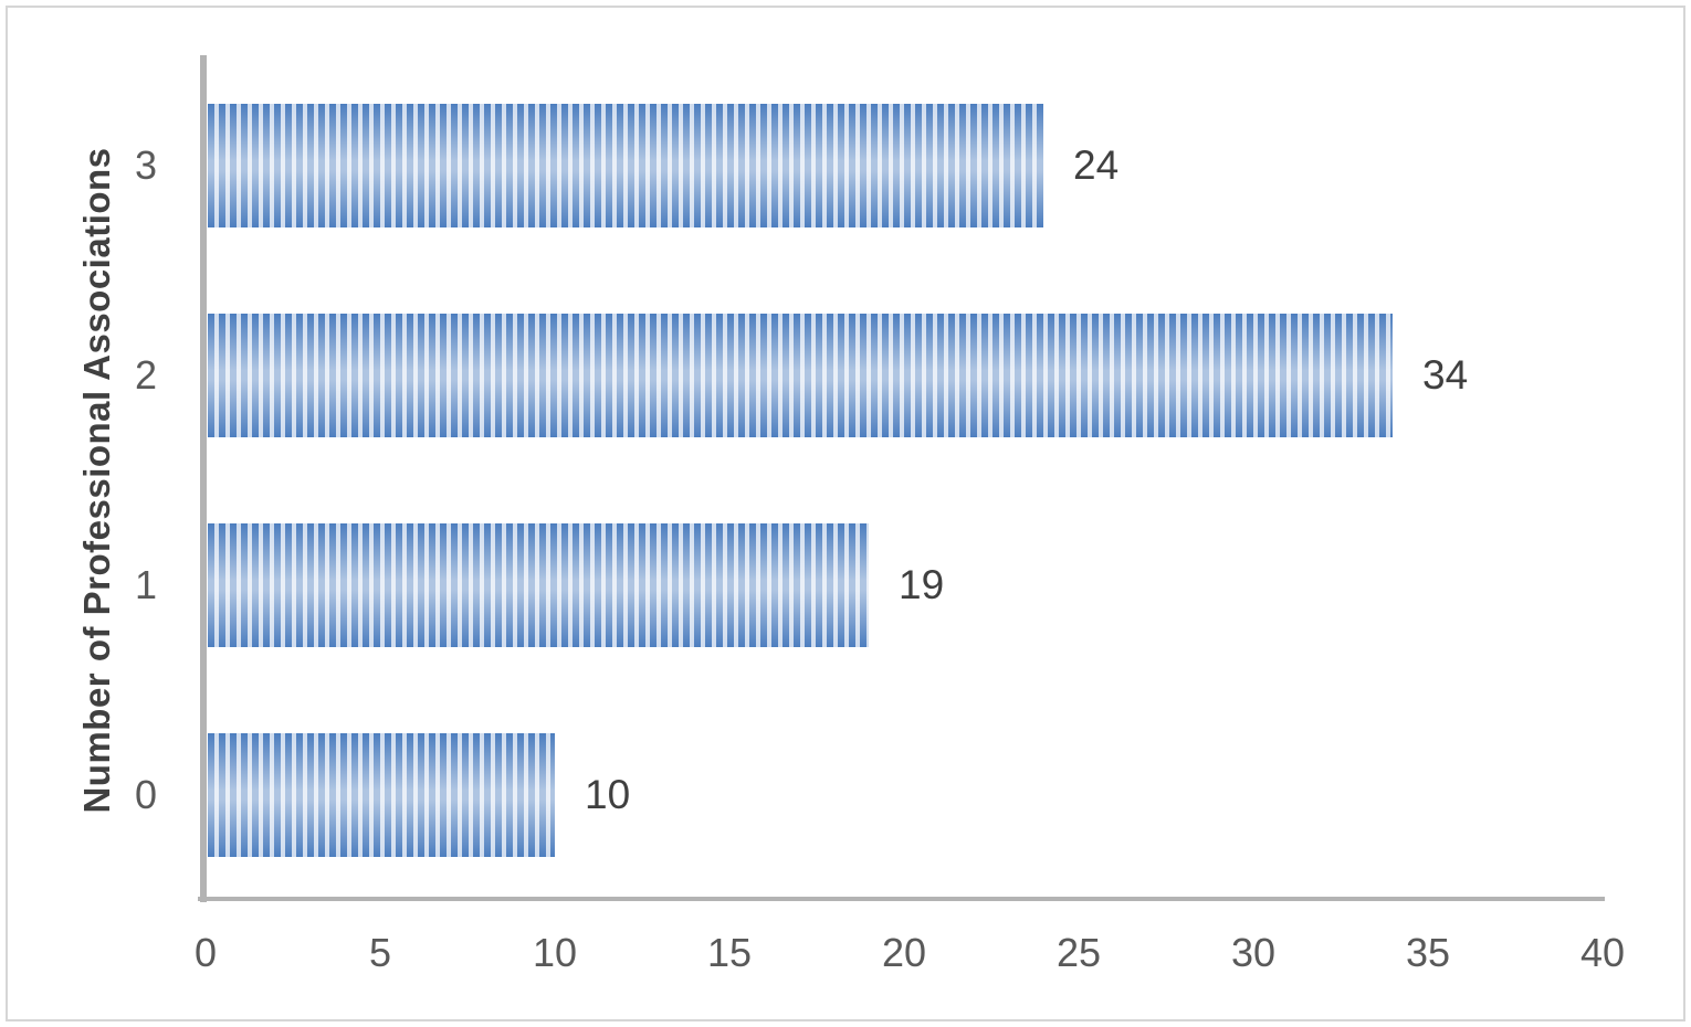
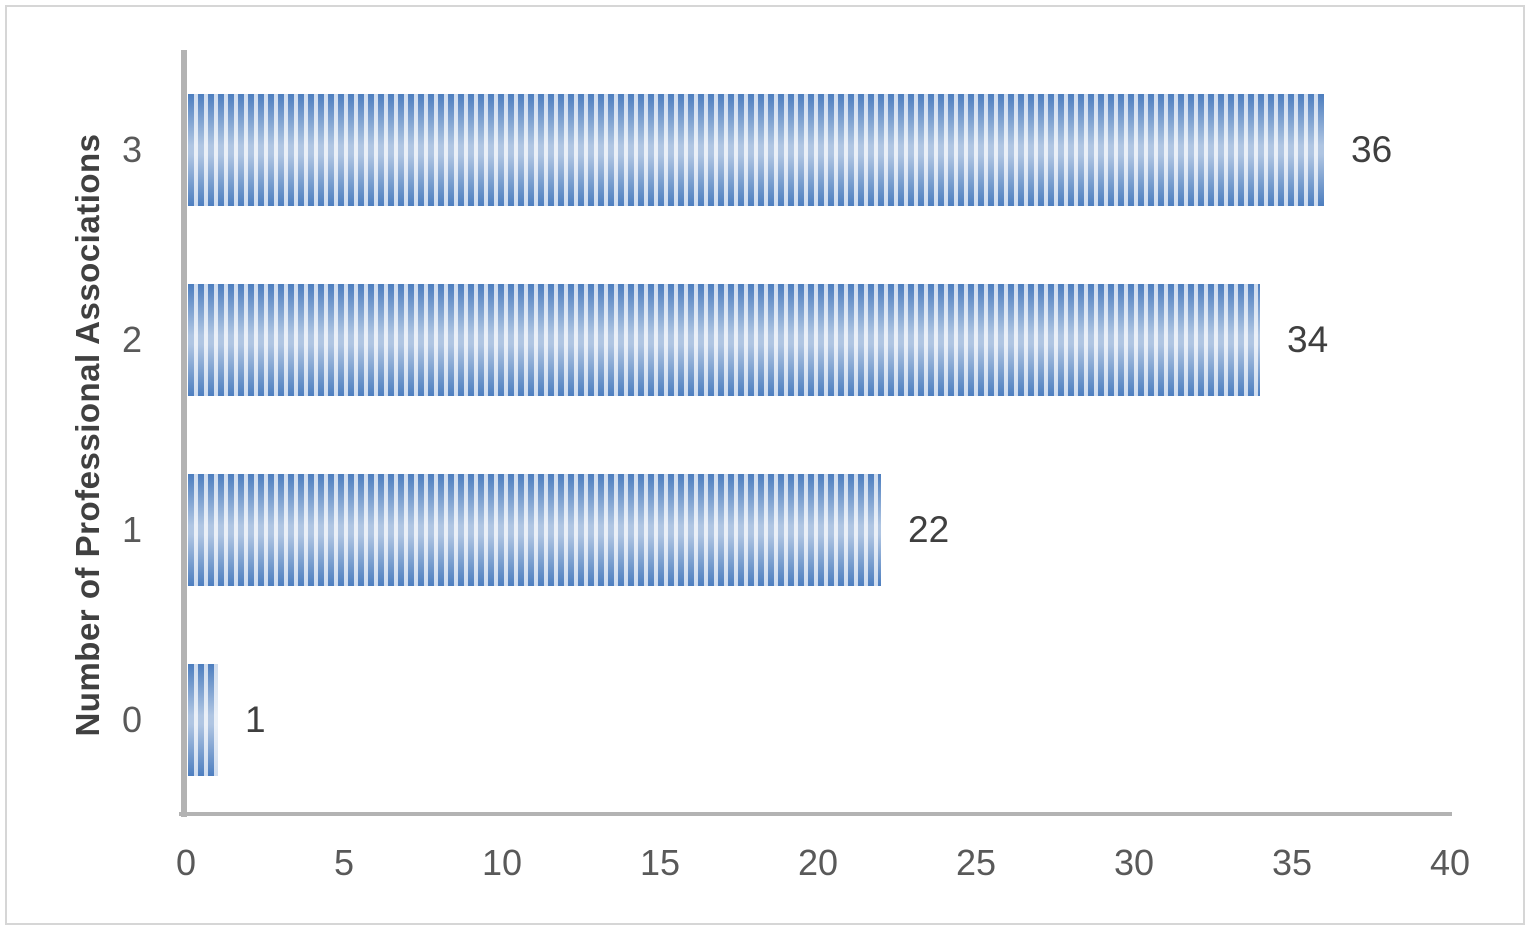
3: 24 -> 36
1: 19 -> 22
0: 10 -> 1
